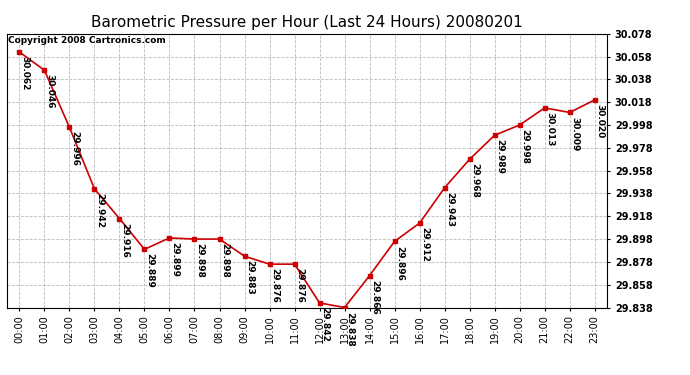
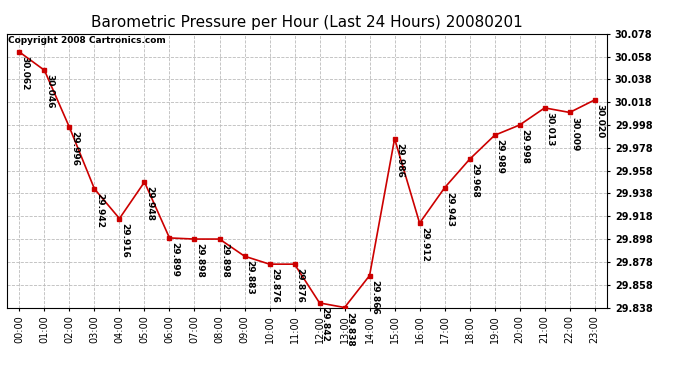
05:00: 29.889 -> 29.948
15:00: 29.896 -> 29.986
